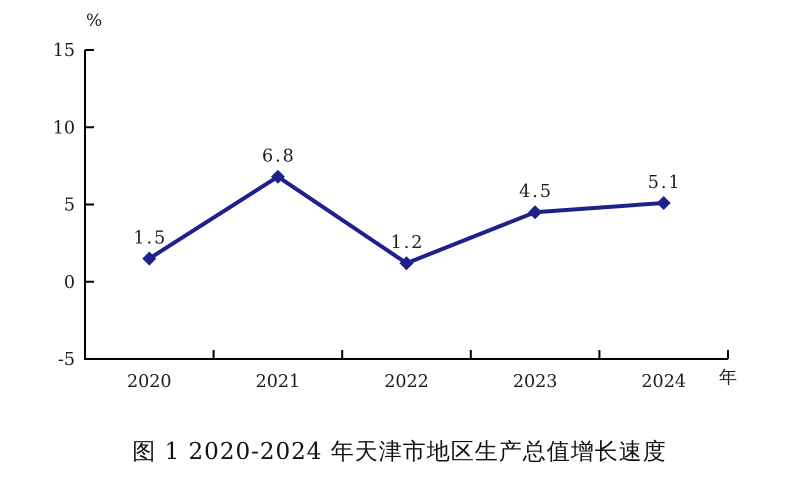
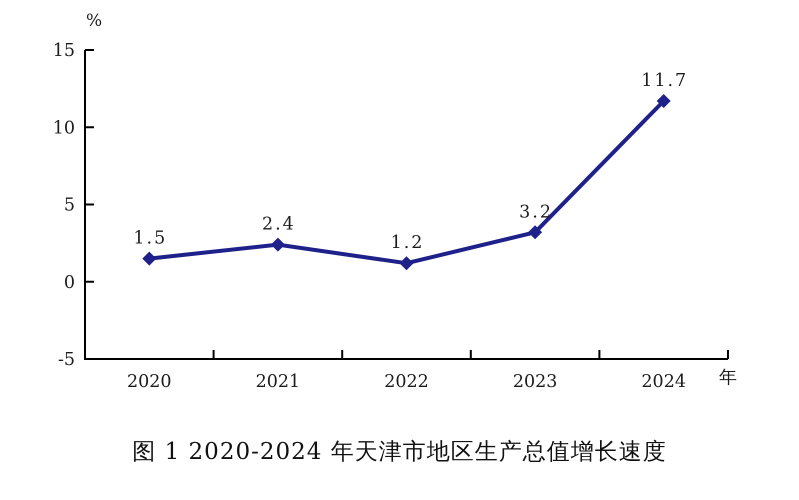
2021: 6.8 -> 2.4
2023: 4.5 -> 3.2
2024: 5.1 -> 11.7
